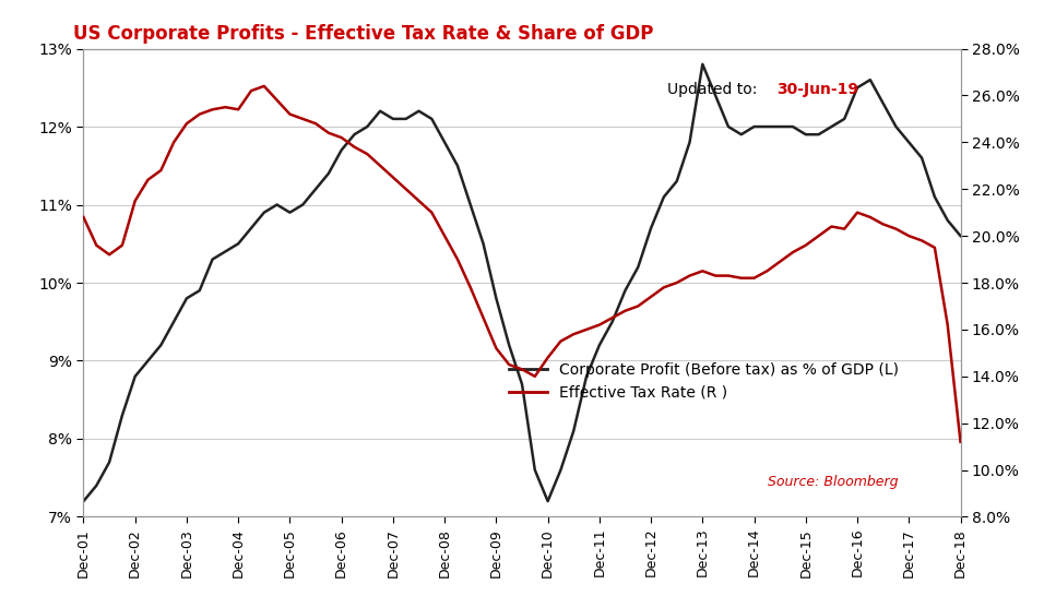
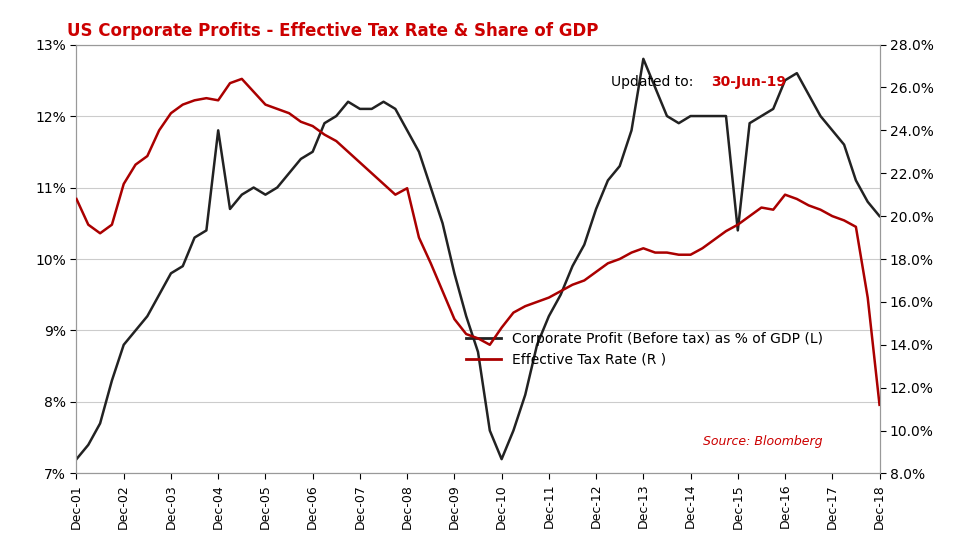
Corporate Profit (Before tax) as % of GDP (L)/Dec-04: 10.5% -> 11.8%
Corporate Profit (Before tax) as % of GDP (L)/Dec-06: 11.7% -> 11.5%
Effective Tax Rate (R )/Dec-08: 20.0% -> 21.3%
Corporate Profit (Before tax) as % of GDP (L)/Dec-15: 11.9% -> 10.4%
